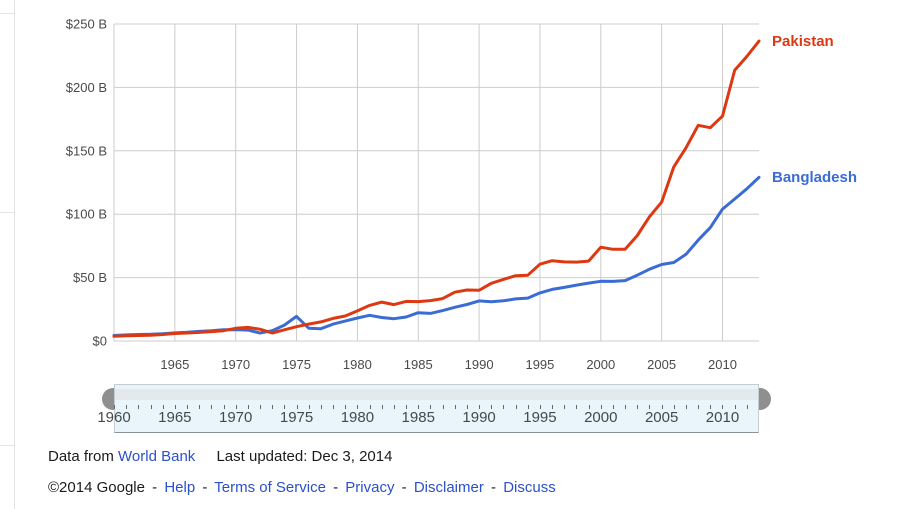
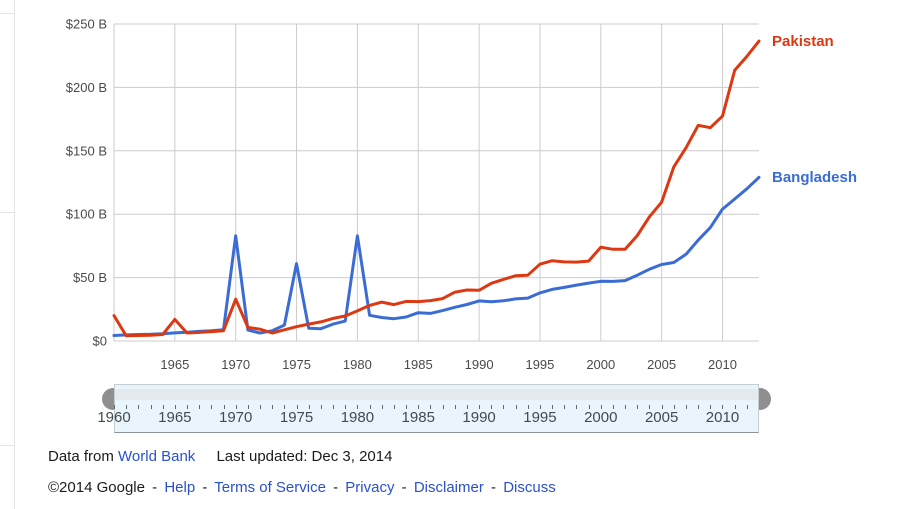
Pakistan/1960: $4B -> $20B
Pakistan/1965: $6B -> $17B
Pakistan/1970: $10B -> $33B
Bangladesh/1970: $9B -> $83B
Bangladesh/1975: $19B -> $61B
Bangladesh/1980: $18B -> $83B
